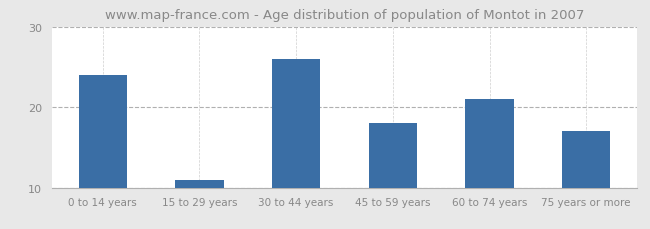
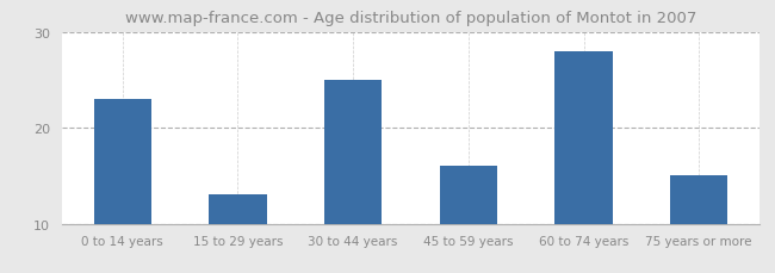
0 to 14 years: 24 -> 23
15 to 29 years: 11 -> 13
30 to 44 years: 26 -> 25
45 to 59 years: 18 -> 16
60 to 74 years: 21 -> 28
75 years or more: 17 -> 15
